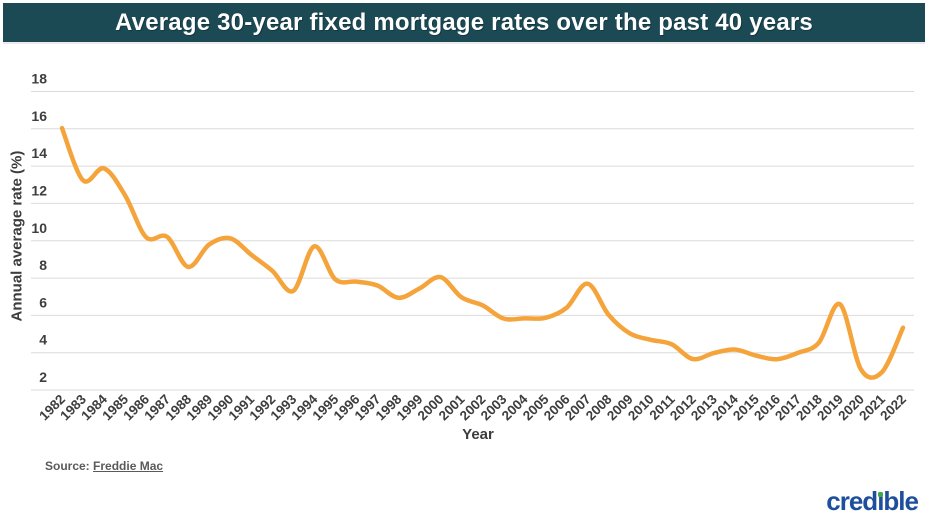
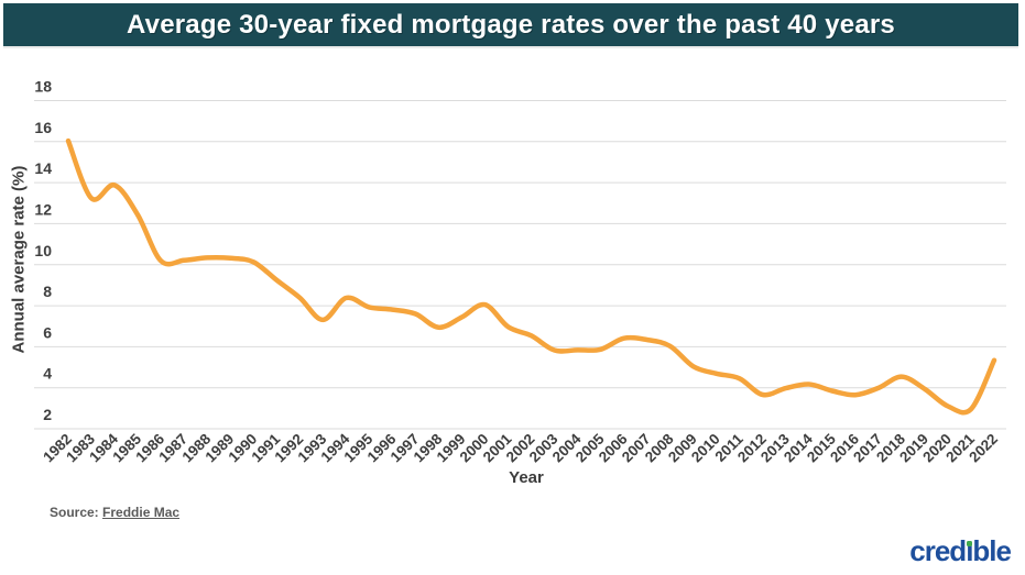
1988: 8.6 -> 10.3
1989: 9.8 -> 10.3
1994: 9.7 -> 8.4
2007: 7.7 -> 6.3
2019: 6.6 -> 3.9
